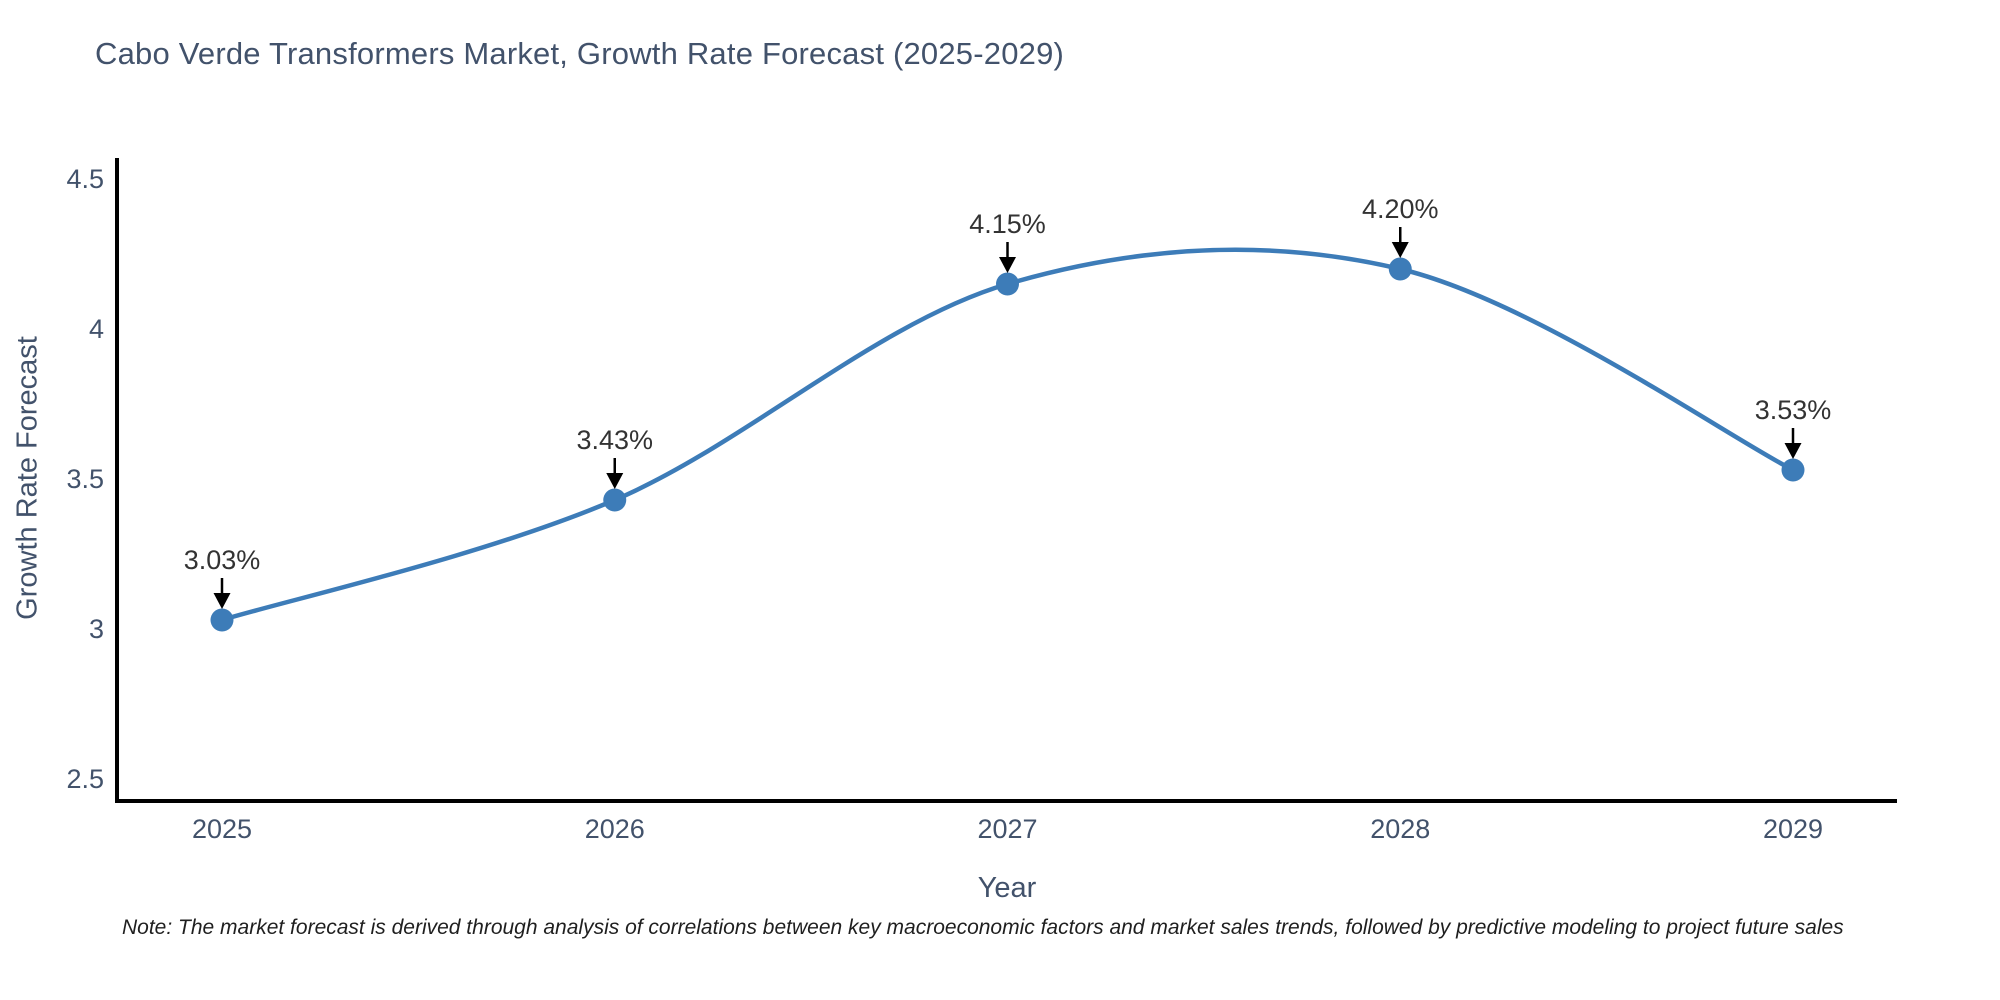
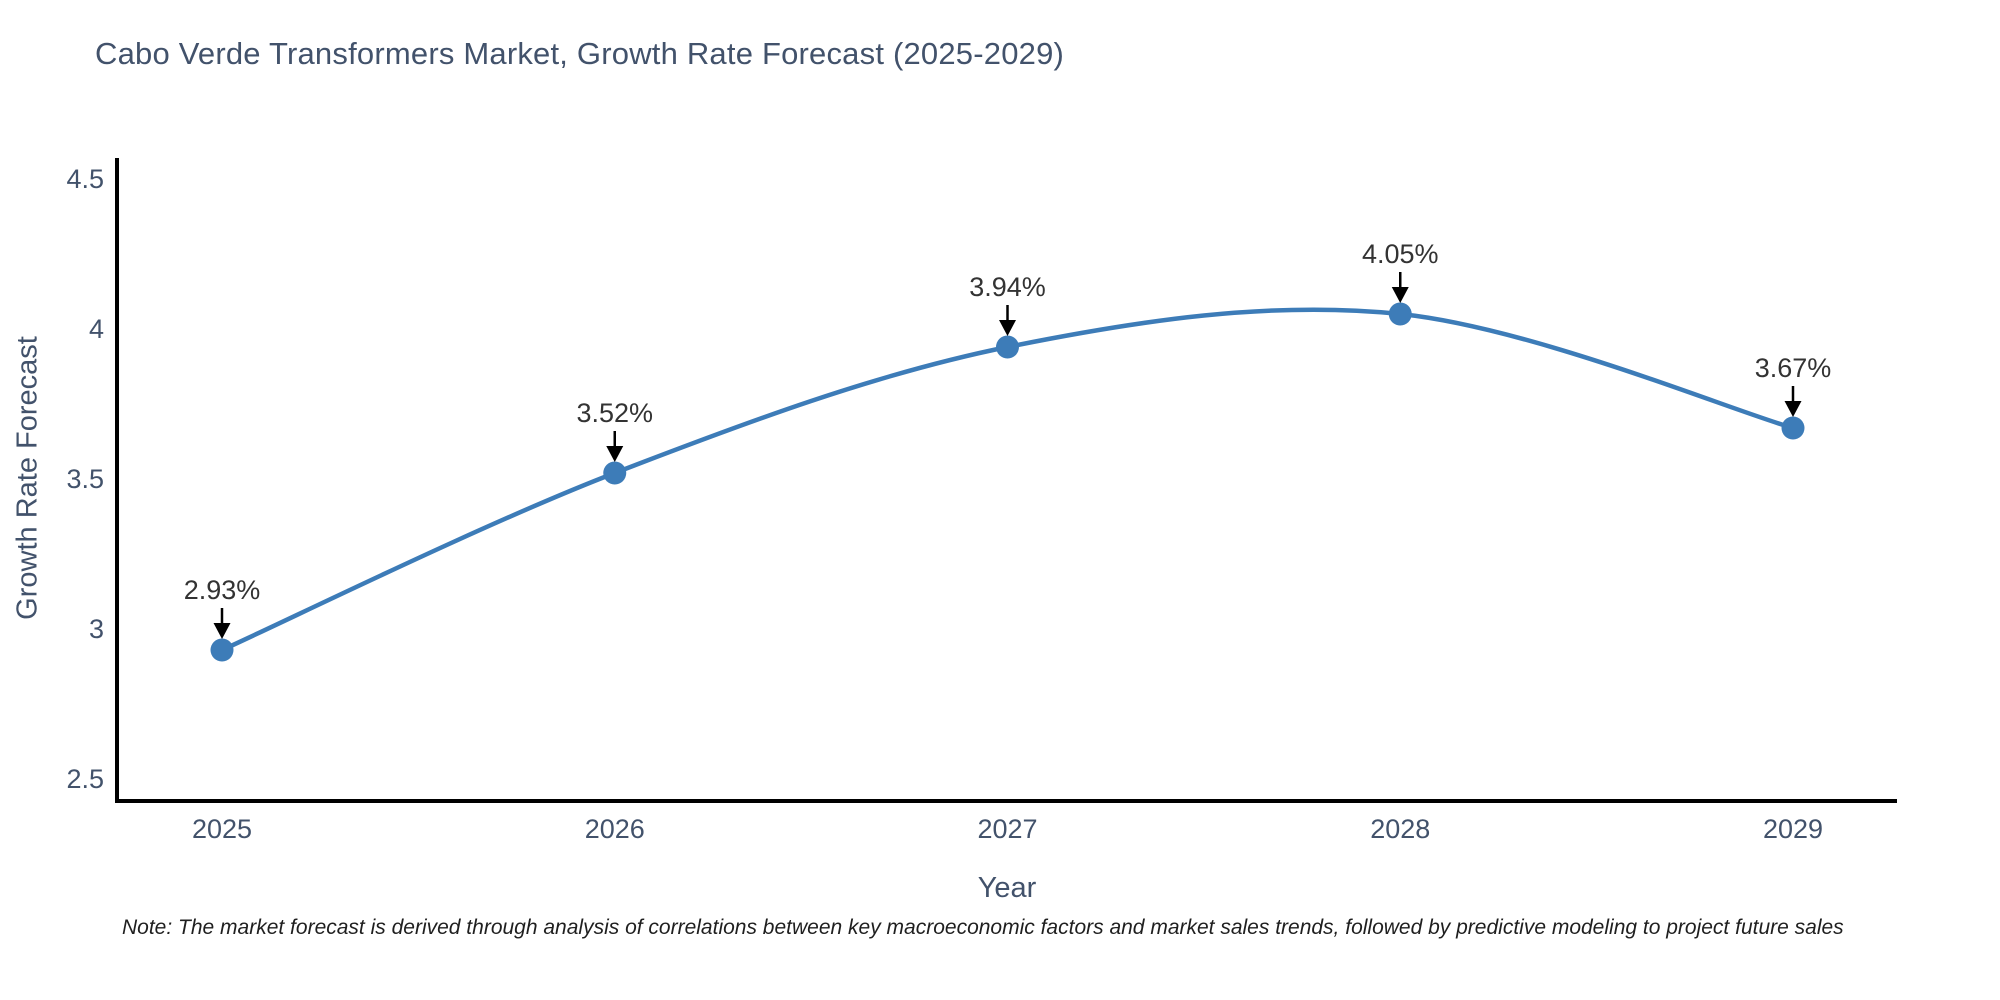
2025: 3.03% -> 2.93%
2026: 3.43% -> 3.52%
2027: 4.15% -> 3.94%
2028: 4.20% -> 4.05%
2029: 3.53% -> 3.67%
